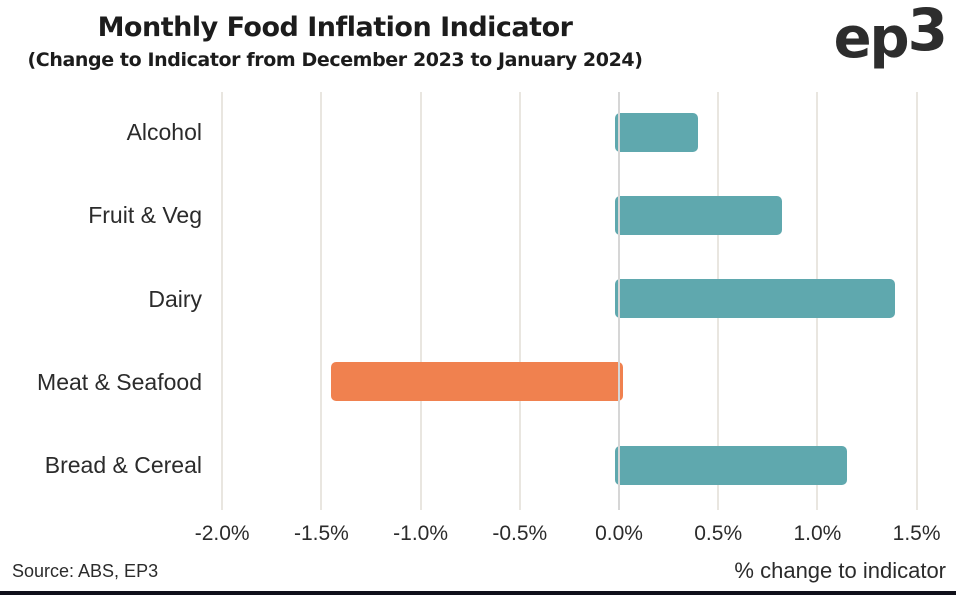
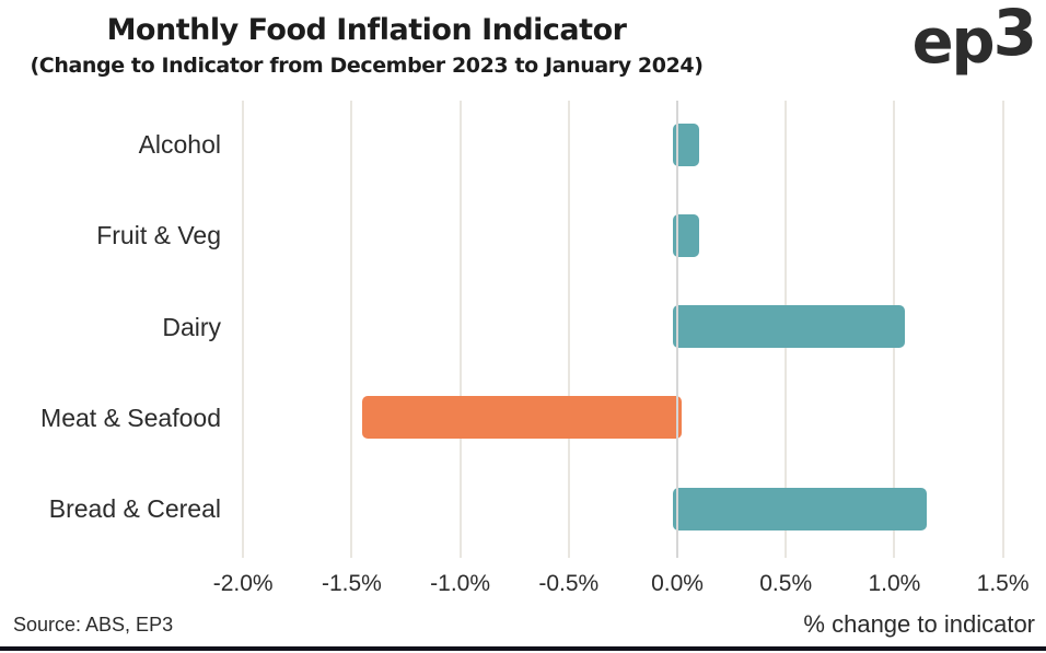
Alcohol: 0.40% -> 0.10%
Fruit & Veg: 0.82% -> 0.10%
Dairy: 1.39% -> 1.05%
